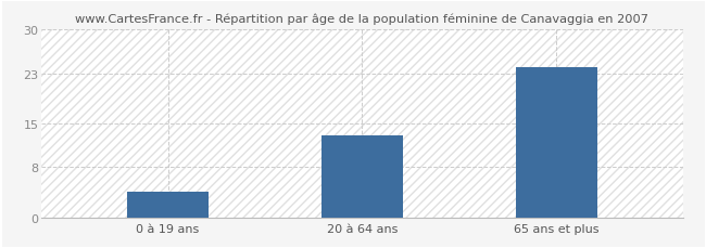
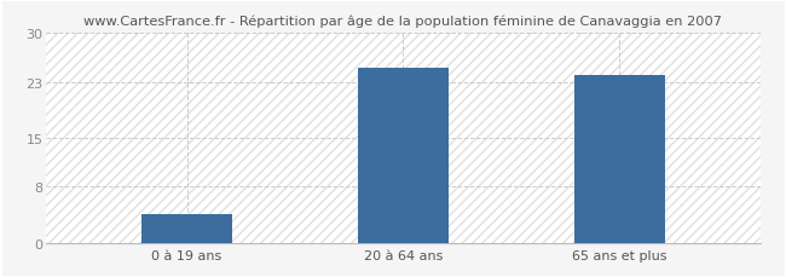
20 à 64 ans: 13 -> 25
